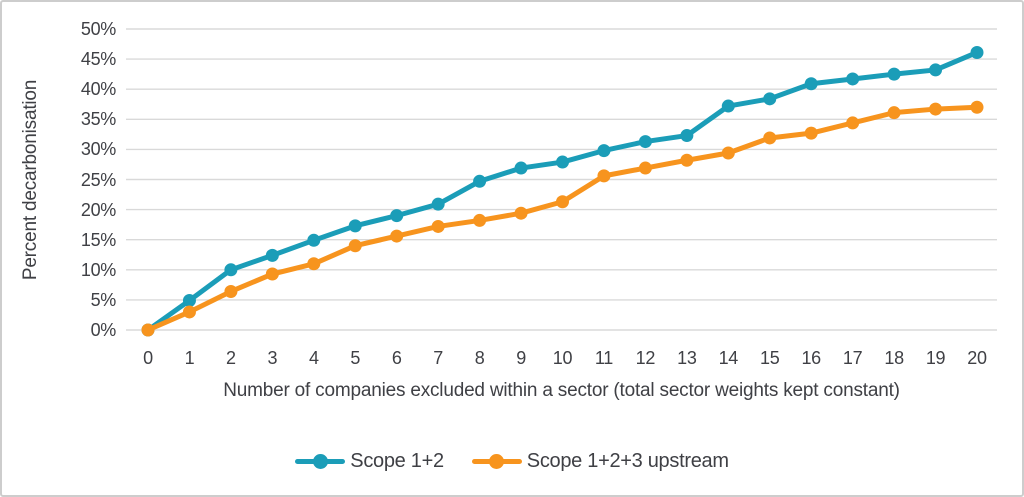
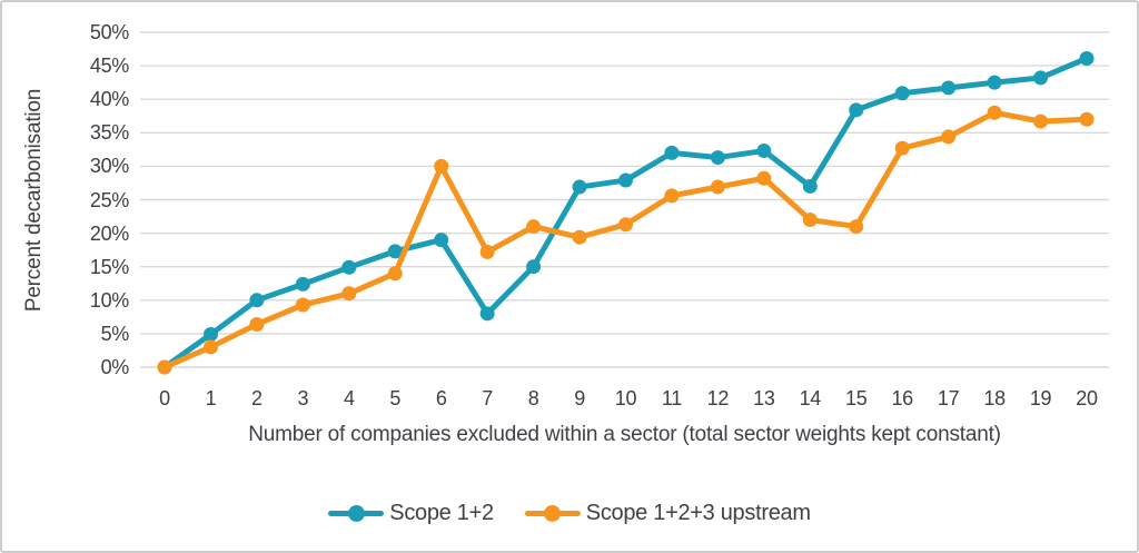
Scope 1+2+3 upstream/6: 16% -> 30%
Scope 1+2/7: 21% -> 8%
Scope 1+2/8: 25% -> 15%
Scope 1+2+3 upstream/8: 18% -> 21%
Scope 1+2/11: 30% -> 32%
Scope 1+2/14: 37% -> 27%
Scope 1+2+3 upstream/14: 29% -> 22%
Scope 1+2+3 upstream/15: 32% -> 21%
Scope 1+2+3 upstream/18: 36% -> 38%
